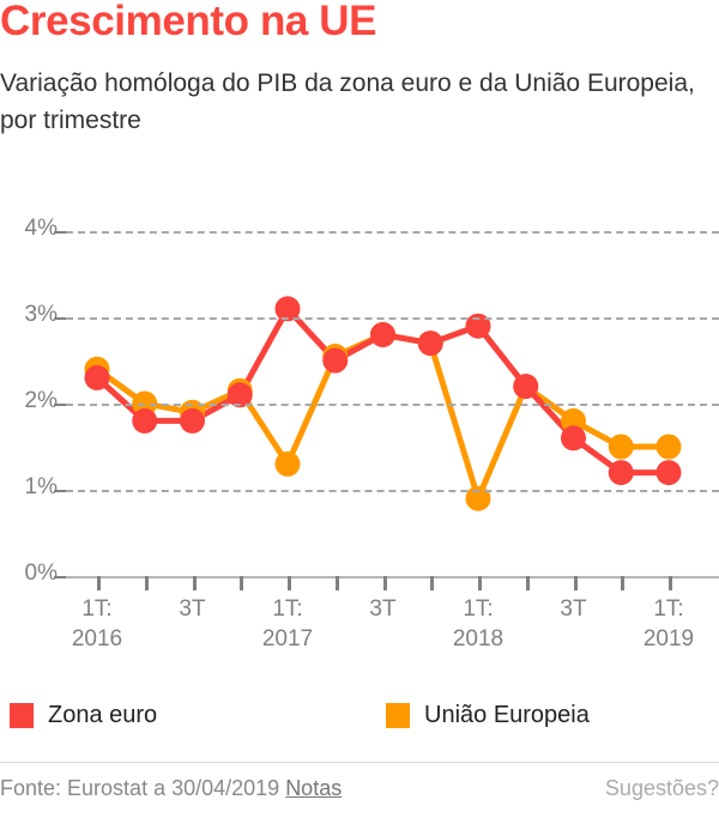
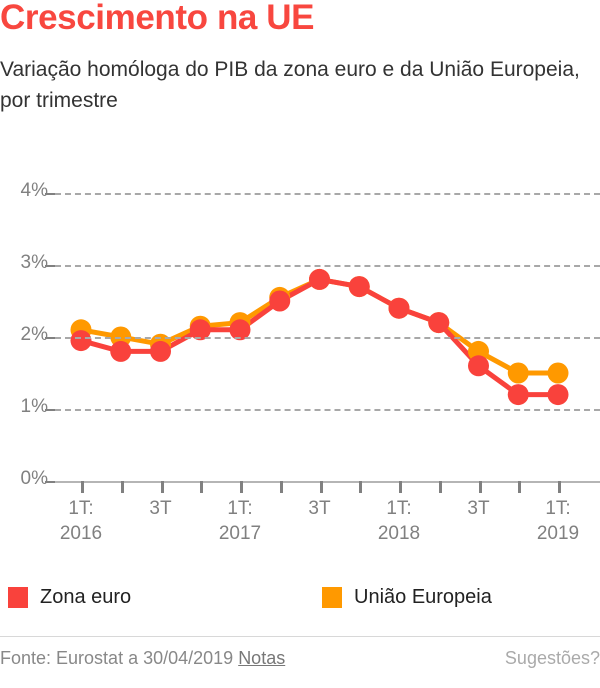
Zona euro/1T:2016: 2.3% -> 1.9%
União Europeia/1T:2016: 2.4% -> 2.1%
Zona euro/1T:2017: 3.1% -> 2.1%
União Europeia/1T:2017: 1.3% -> 2.2%
Zona euro/1T:2018: 2.9% -> 2.4%
União Europeia/1T:2018: 0.9% -> 2.4%
